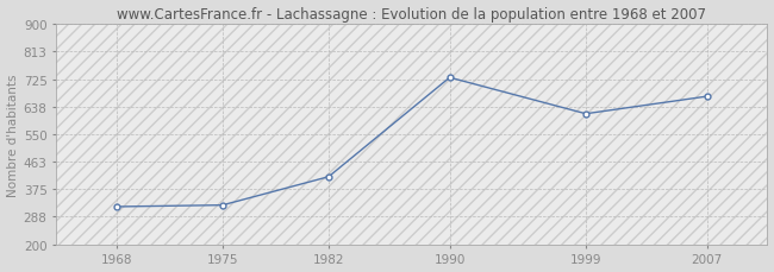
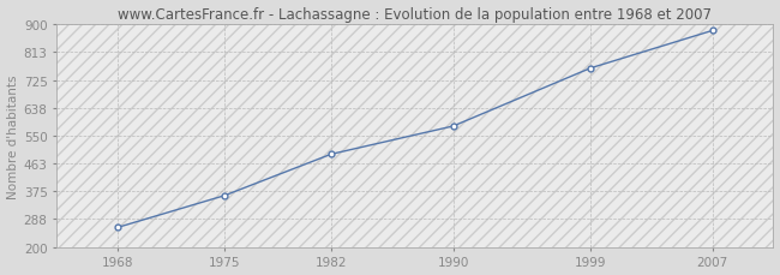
1968: 320 -> 262
1975: 325 -> 362
1982: 415 -> 492
1990: 730 -> 580
1999: 615 -> 762
2007: 670 -> 880
